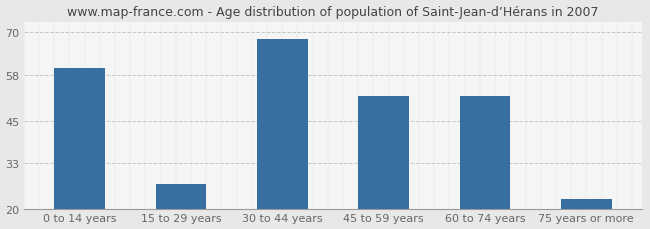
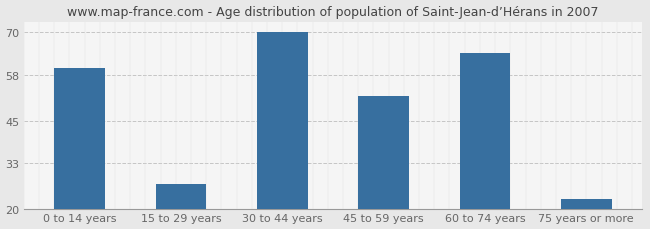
30 to 44 years: 68 -> 70
60 to 74 years: 52 -> 64
